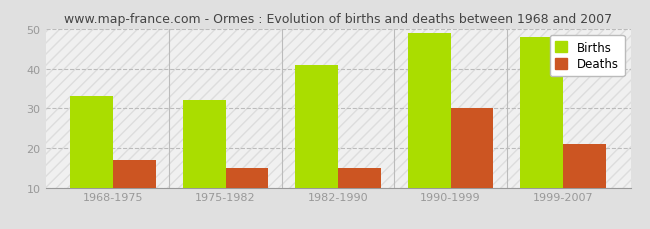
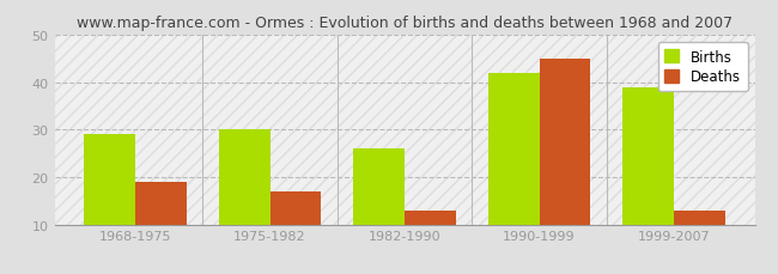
Births/1968-1975: 33 -> 29
Deaths/1968-1975: 17 -> 19
Births/1975-1982: 32 -> 30
Deaths/1975-1982: 15 -> 17
Births/1982-1990: 41 -> 26
Deaths/1982-1990: 15 -> 13
Births/1990-1999: 49 -> 42
Deaths/1990-1999: 30 -> 45
Births/1999-2007: 48 -> 39
Deaths/1999-2007: 21 -> 13
